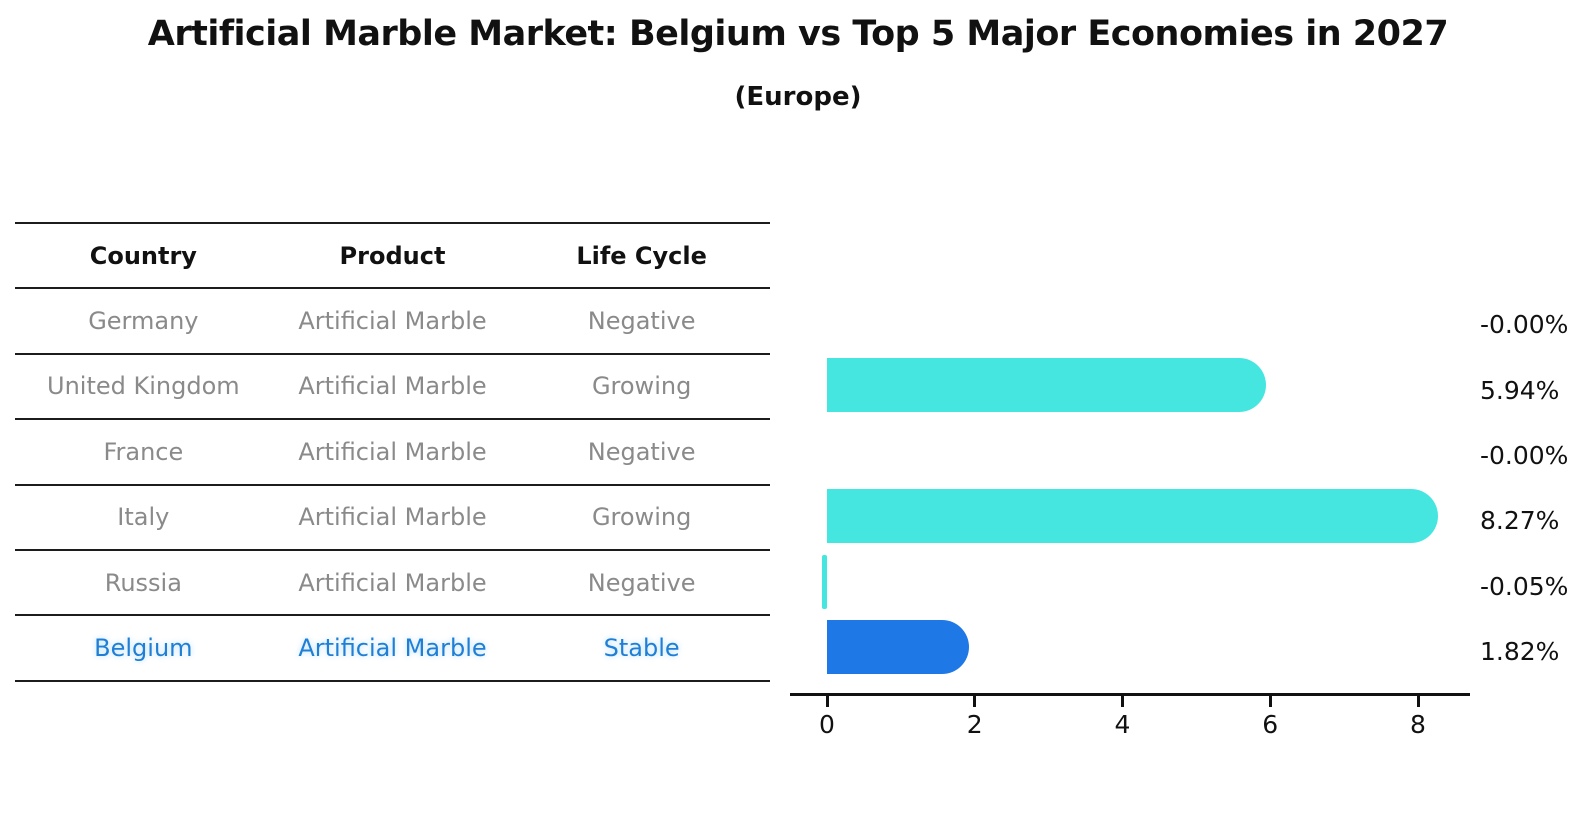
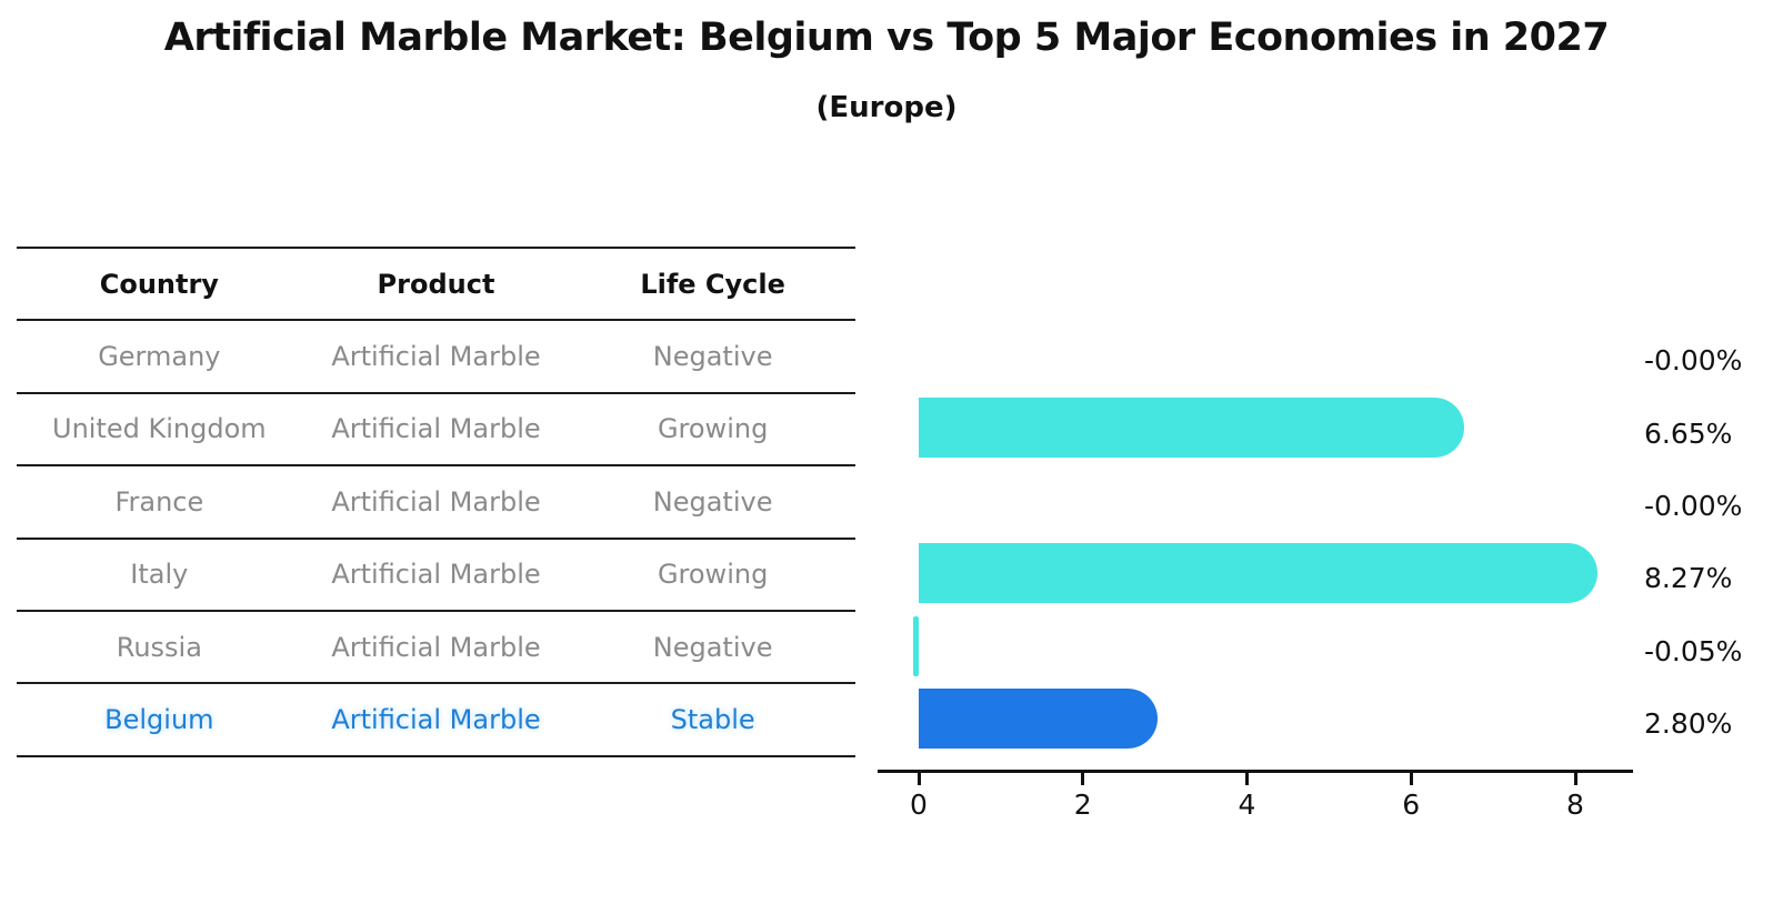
United Kingdom: 5.94% -> 6.65%
Belgium: 1.82% -> 2.80%
